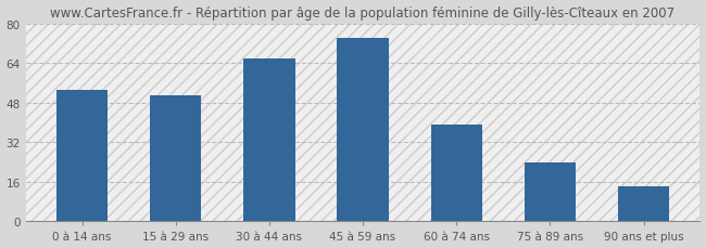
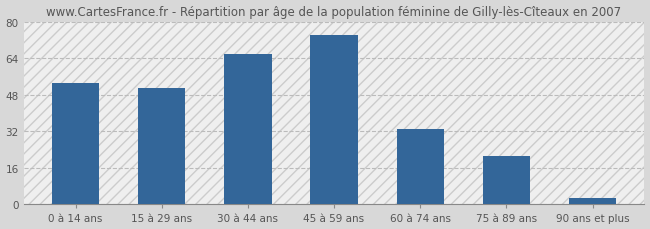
60 à 74 ans: 39 -> 33
75 à 89 ans: 24 -> 21
90 ans et plus: 14 -> 3
